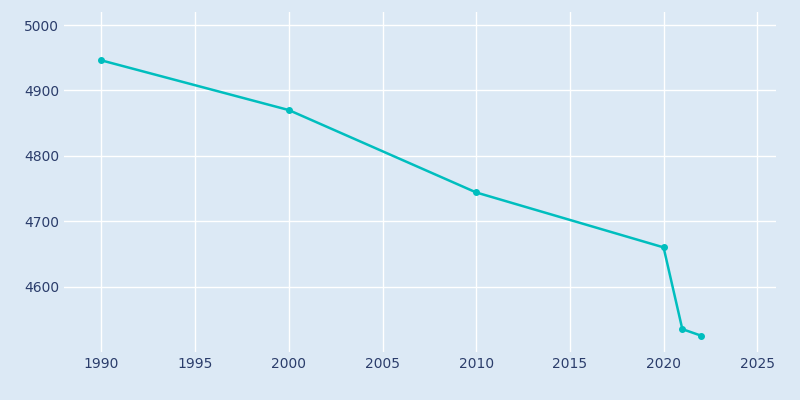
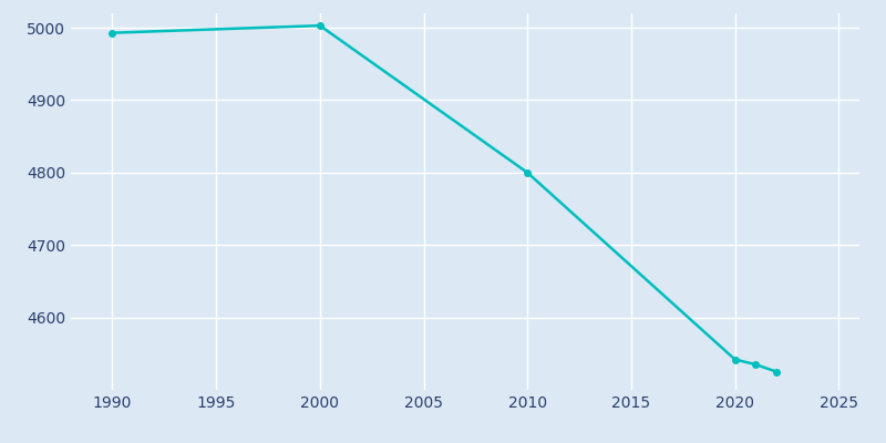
1990: 4946 -> 4993
2000: 4870 -> 5003
2010: 4744 -> 4800
2020: 4660 -> 4542
